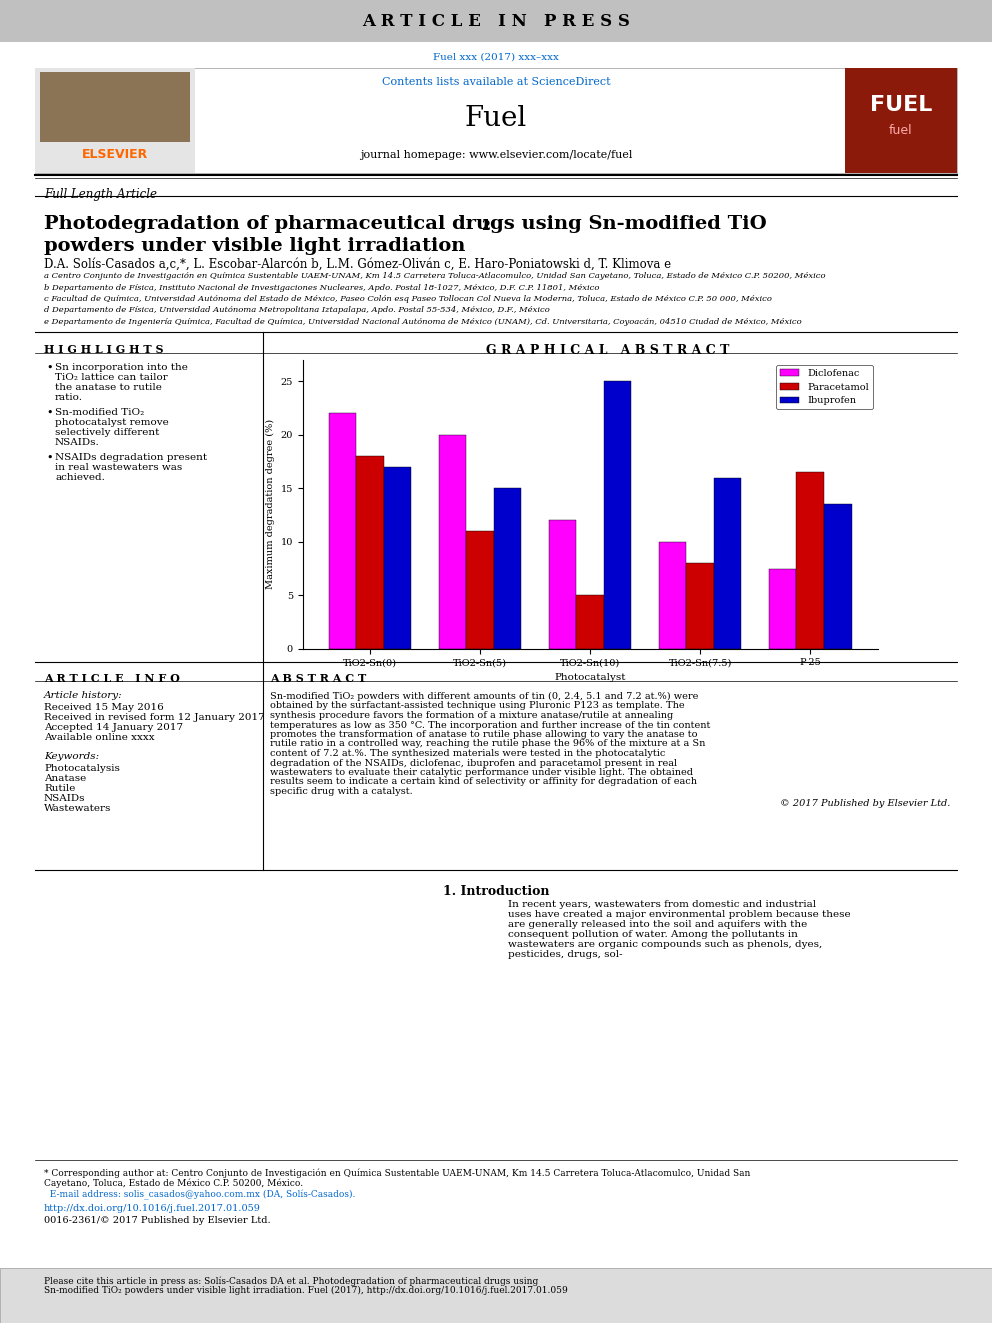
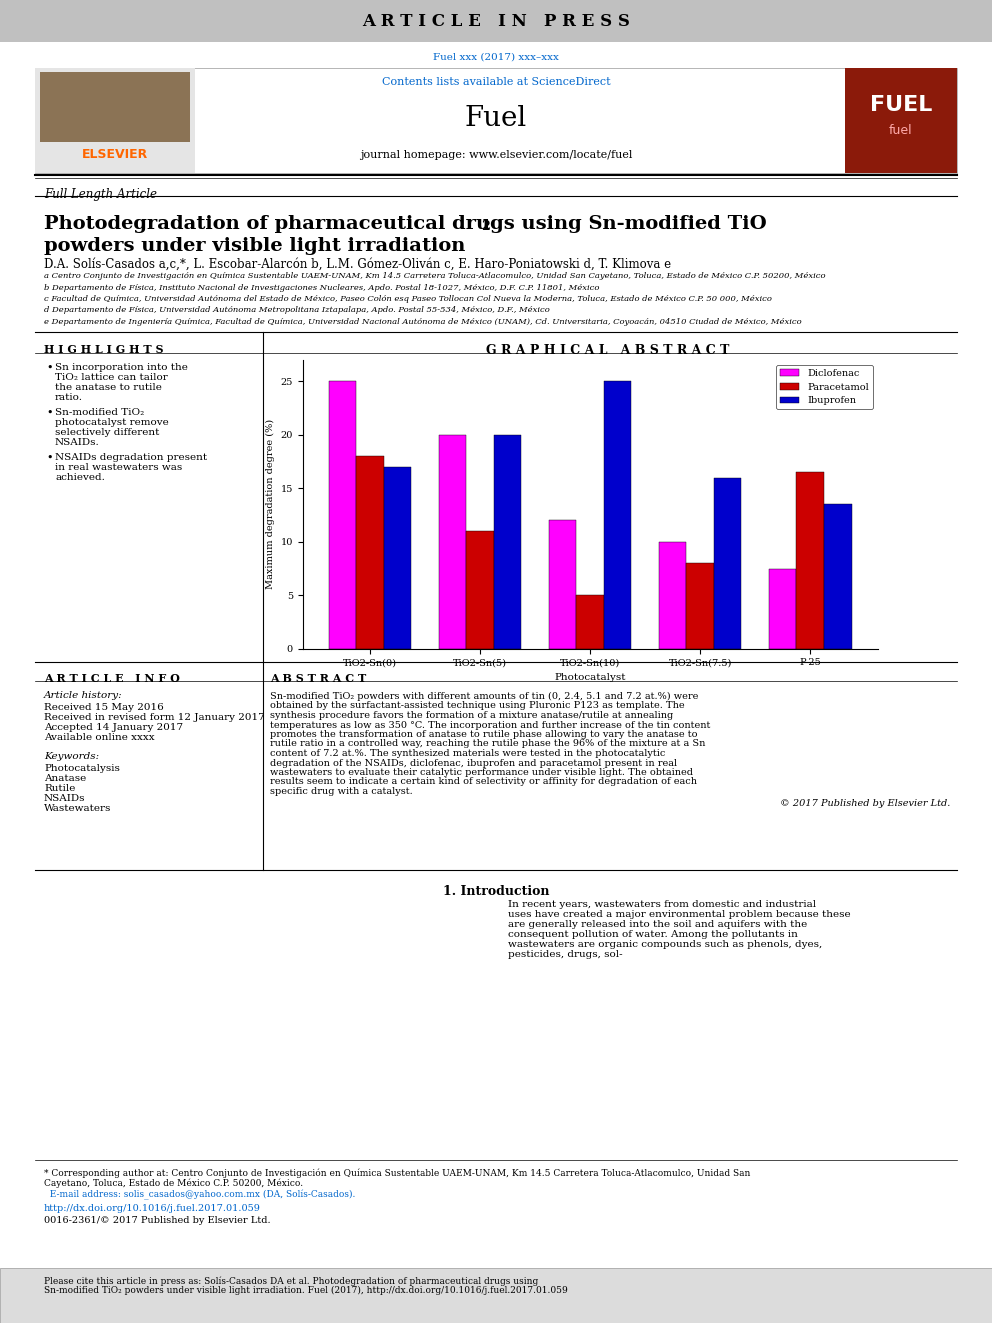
Diclofenac/TiO2-Sn(0): 22.0 -> 25.0
Ibuprofen/TiO2-Sn(5): 15.0 -> 20.0
